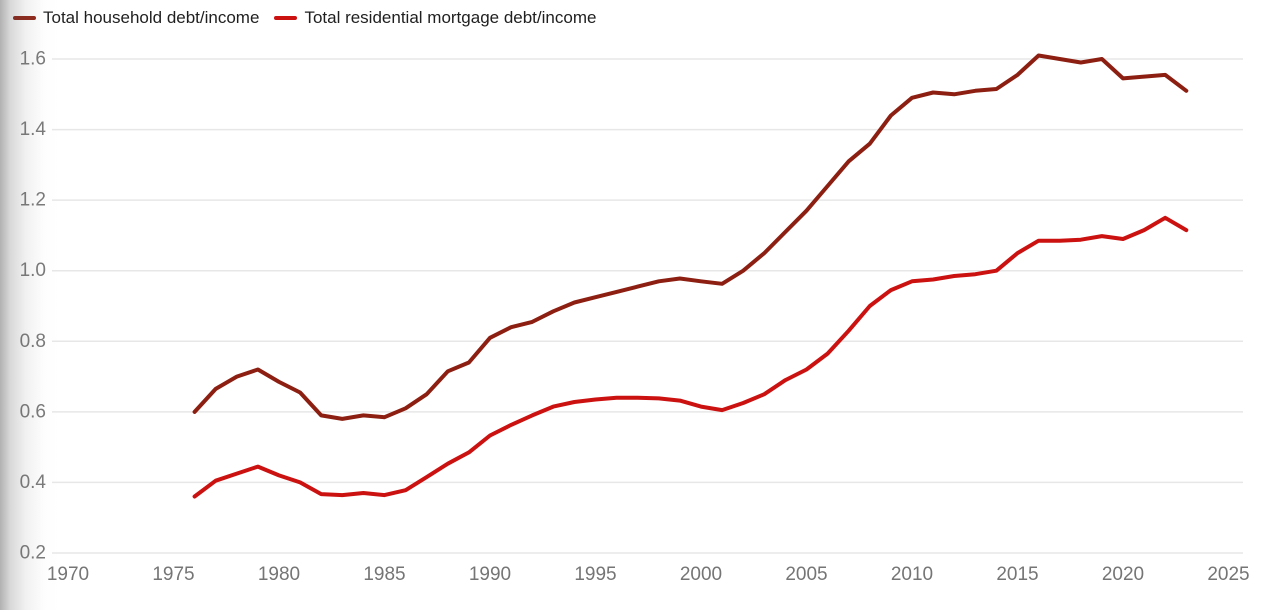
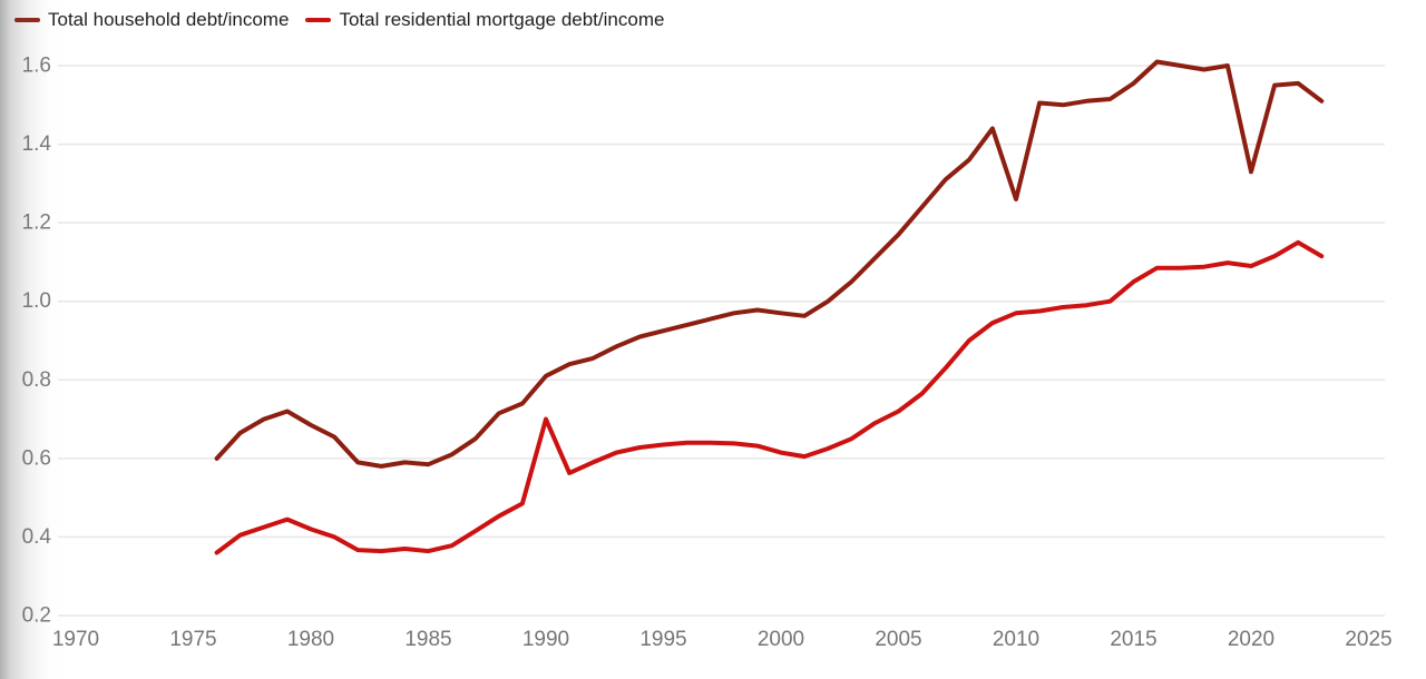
Total residential mortgage debt/income/1990: 0.53 -> 0.70
Total household debt/income/2010: 1.49 -> 1.26
Total household debt/income/2020: 1.54 -> 1.33
